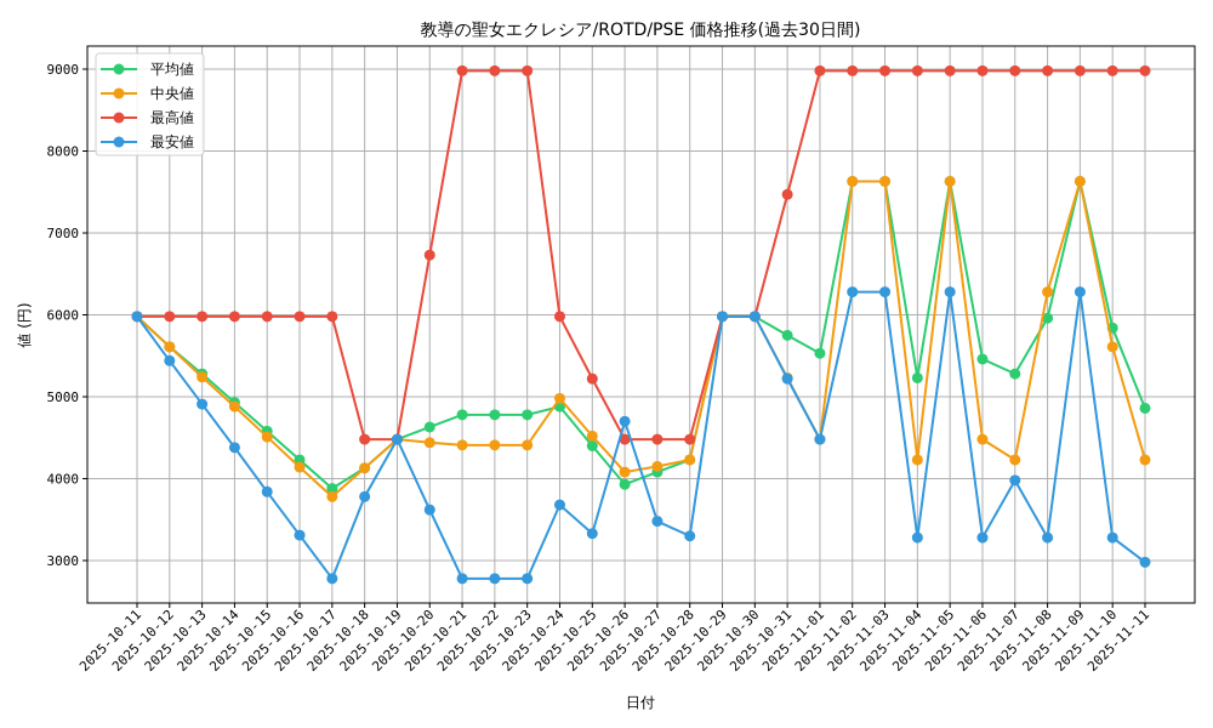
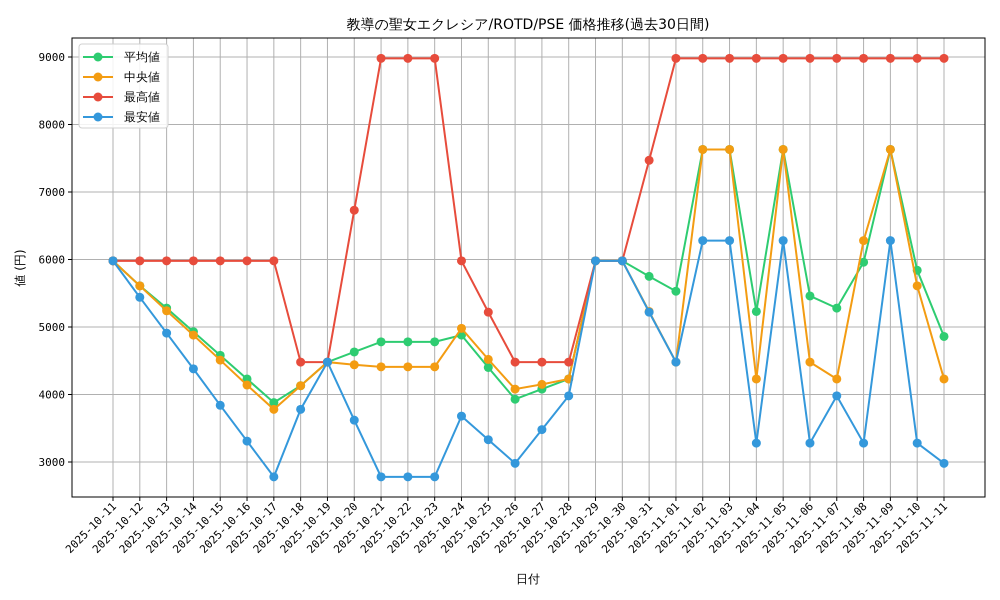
最安値/2025-10-26: 4700 -> 3000
最安値/2025-10-28: 3300 -> 4000
